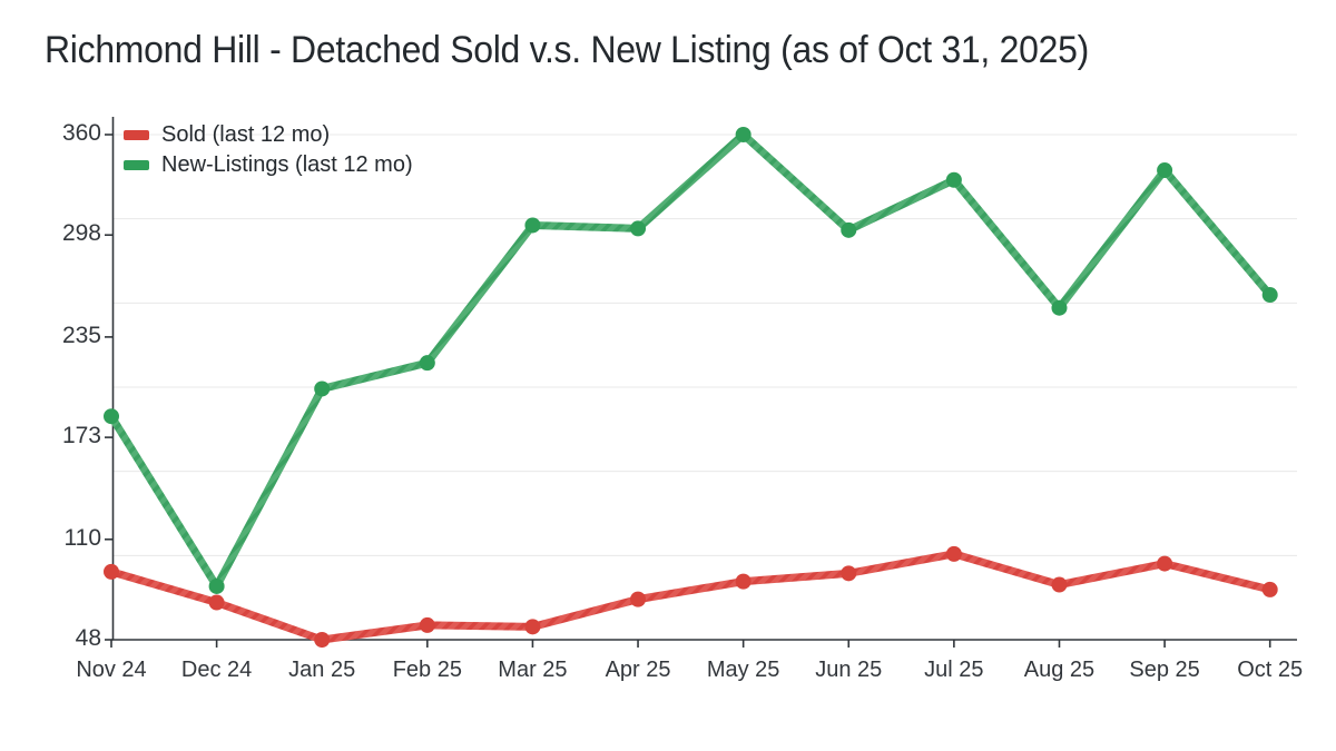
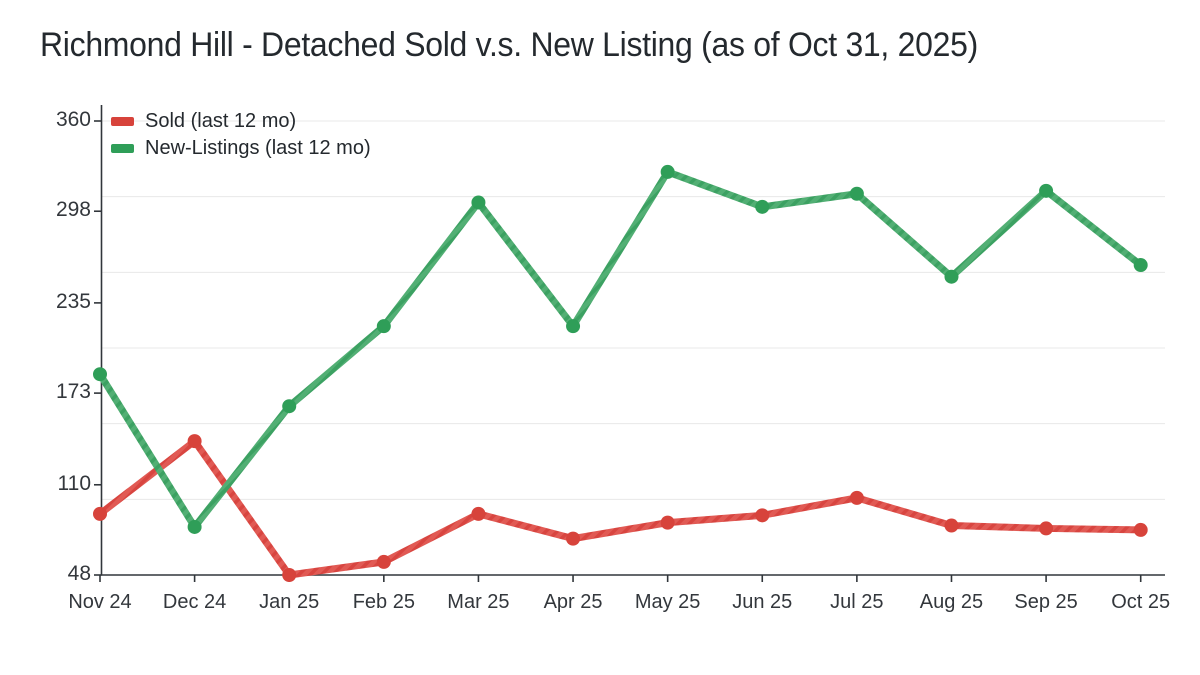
Sold (last 12 mo)/Dec 24: 71 -> 140
New-Listings (last 12 mo)/Jan 25: 203 -> 164
Sold (last 12 mo)/Mar 25: 56 -> 90
New-Listings (last 12 mo)/Apr 25: 302 -> 219
New-Listings (last 12 mo)/May 25: 360 -> 325
New-Listings (last 12 mo)/Jul 25: 332 -> 310
Sold (last 12 mo)/Sep 25: 95 -> 80
New-Listings (last 12 mo)/Sep 25: 338 -> 312
